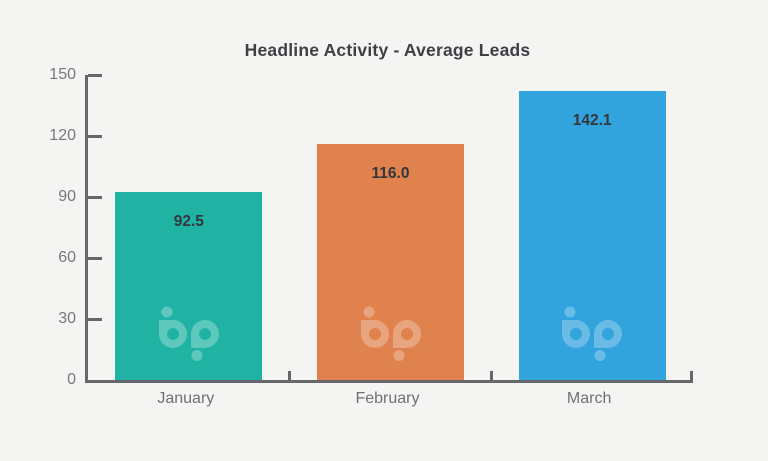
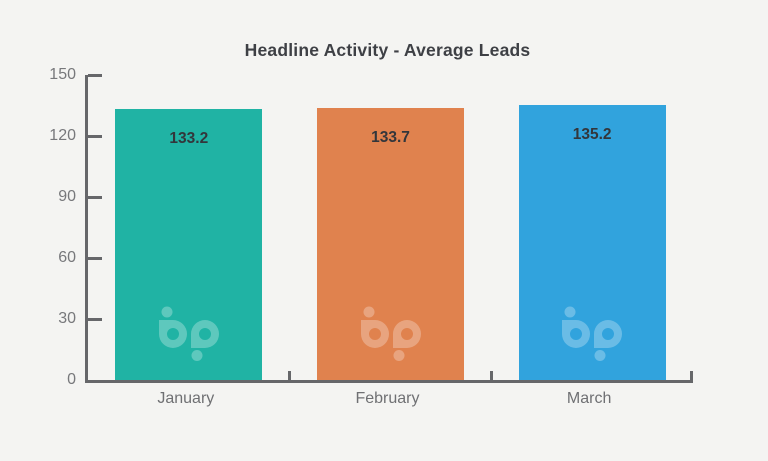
January: 92.5 -> 133.2
February: 116.0 -> 133.7
March: 142.1 -> 135.2
